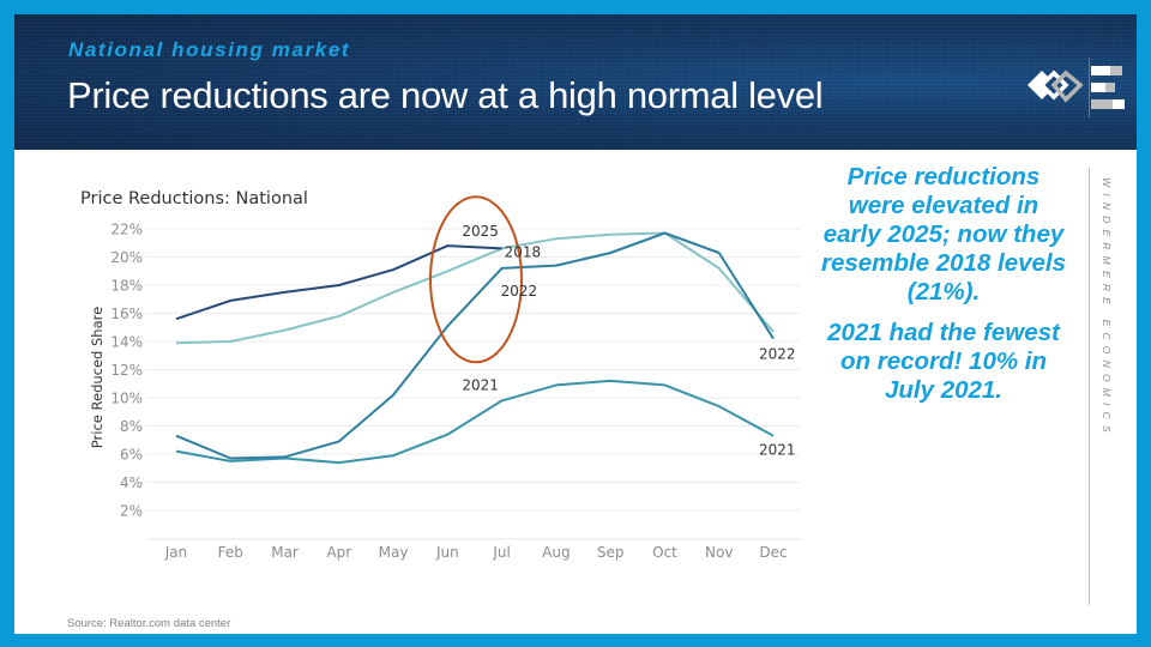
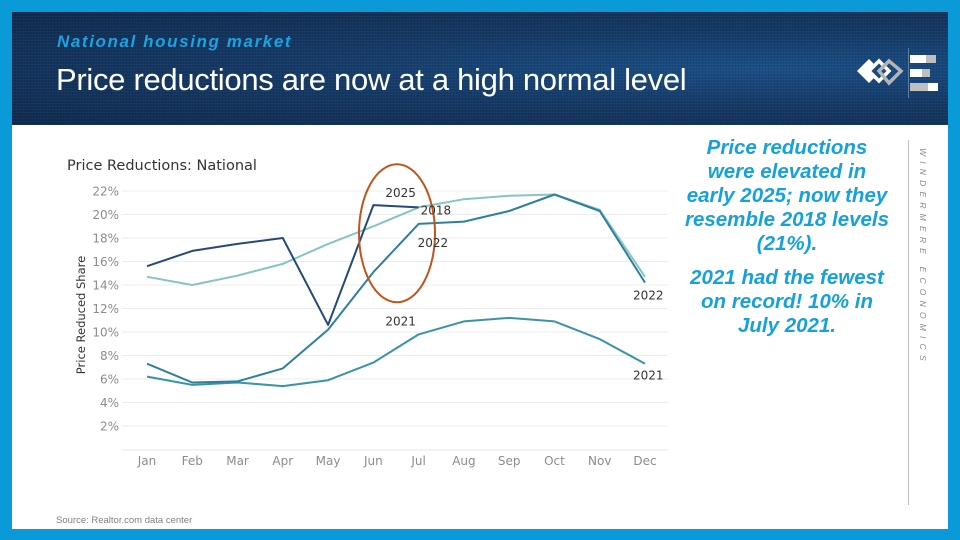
2018/Jan: 13.9% -> 14.7%
2025/May: 19.1% -> 10.6%
2018/Nov: 19.2% -> 20.4%
